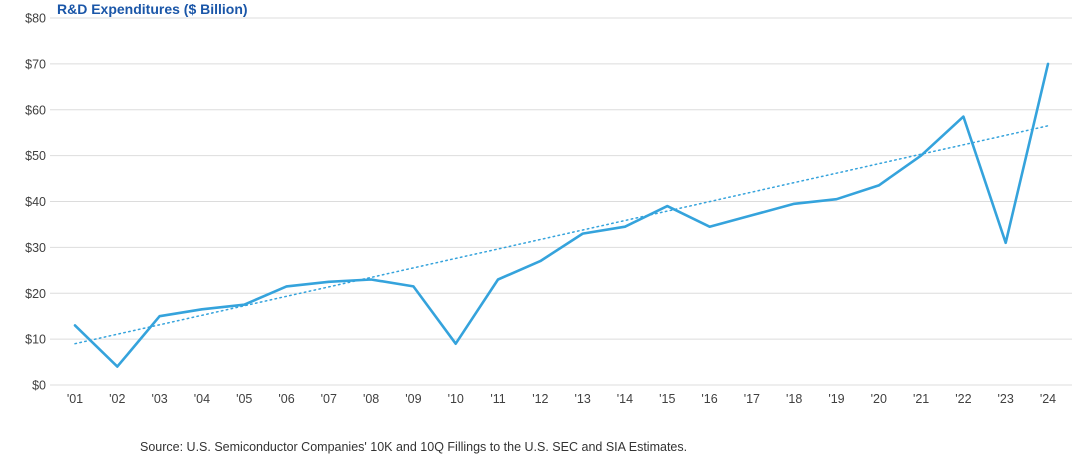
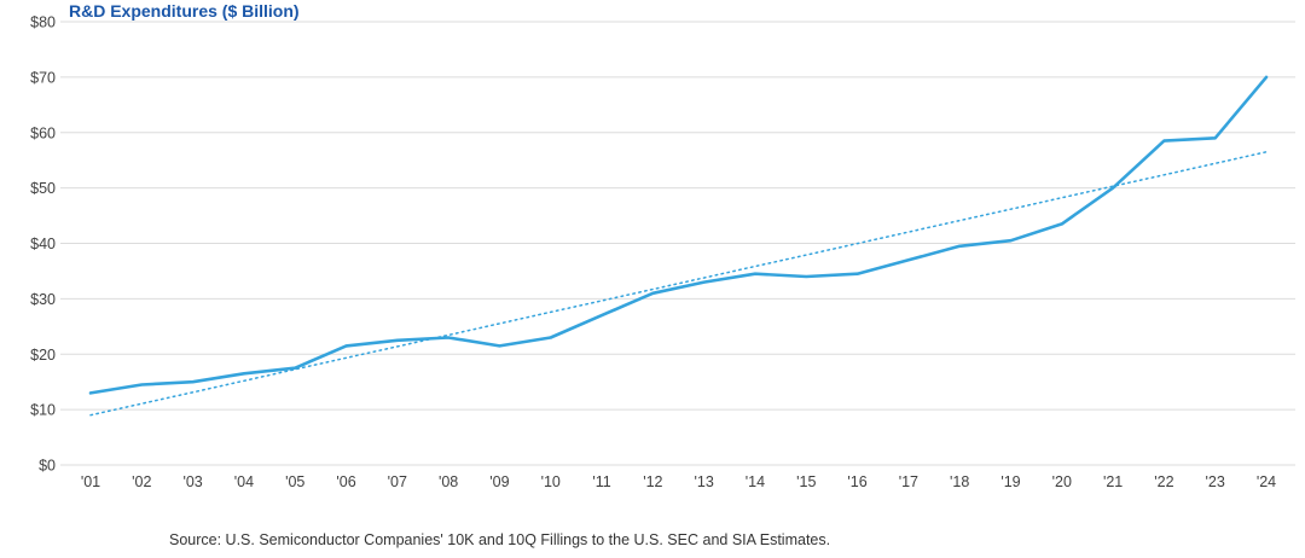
R&D Expenditures ($ Billion)/'02: $4 -> $14
R&D Expenditures ($ Billion)/'10: $9 -> $23
R&D Expenditures ($ Billion)/'11: $23 -> $27
R&D Expenditures ($ Billion)/'12: $27 -> $31
R&D Expenditures ($ Billion)/'15: $39 -> $34
R&D Expenditures ($ Billion)/'23: $31 -> $59
